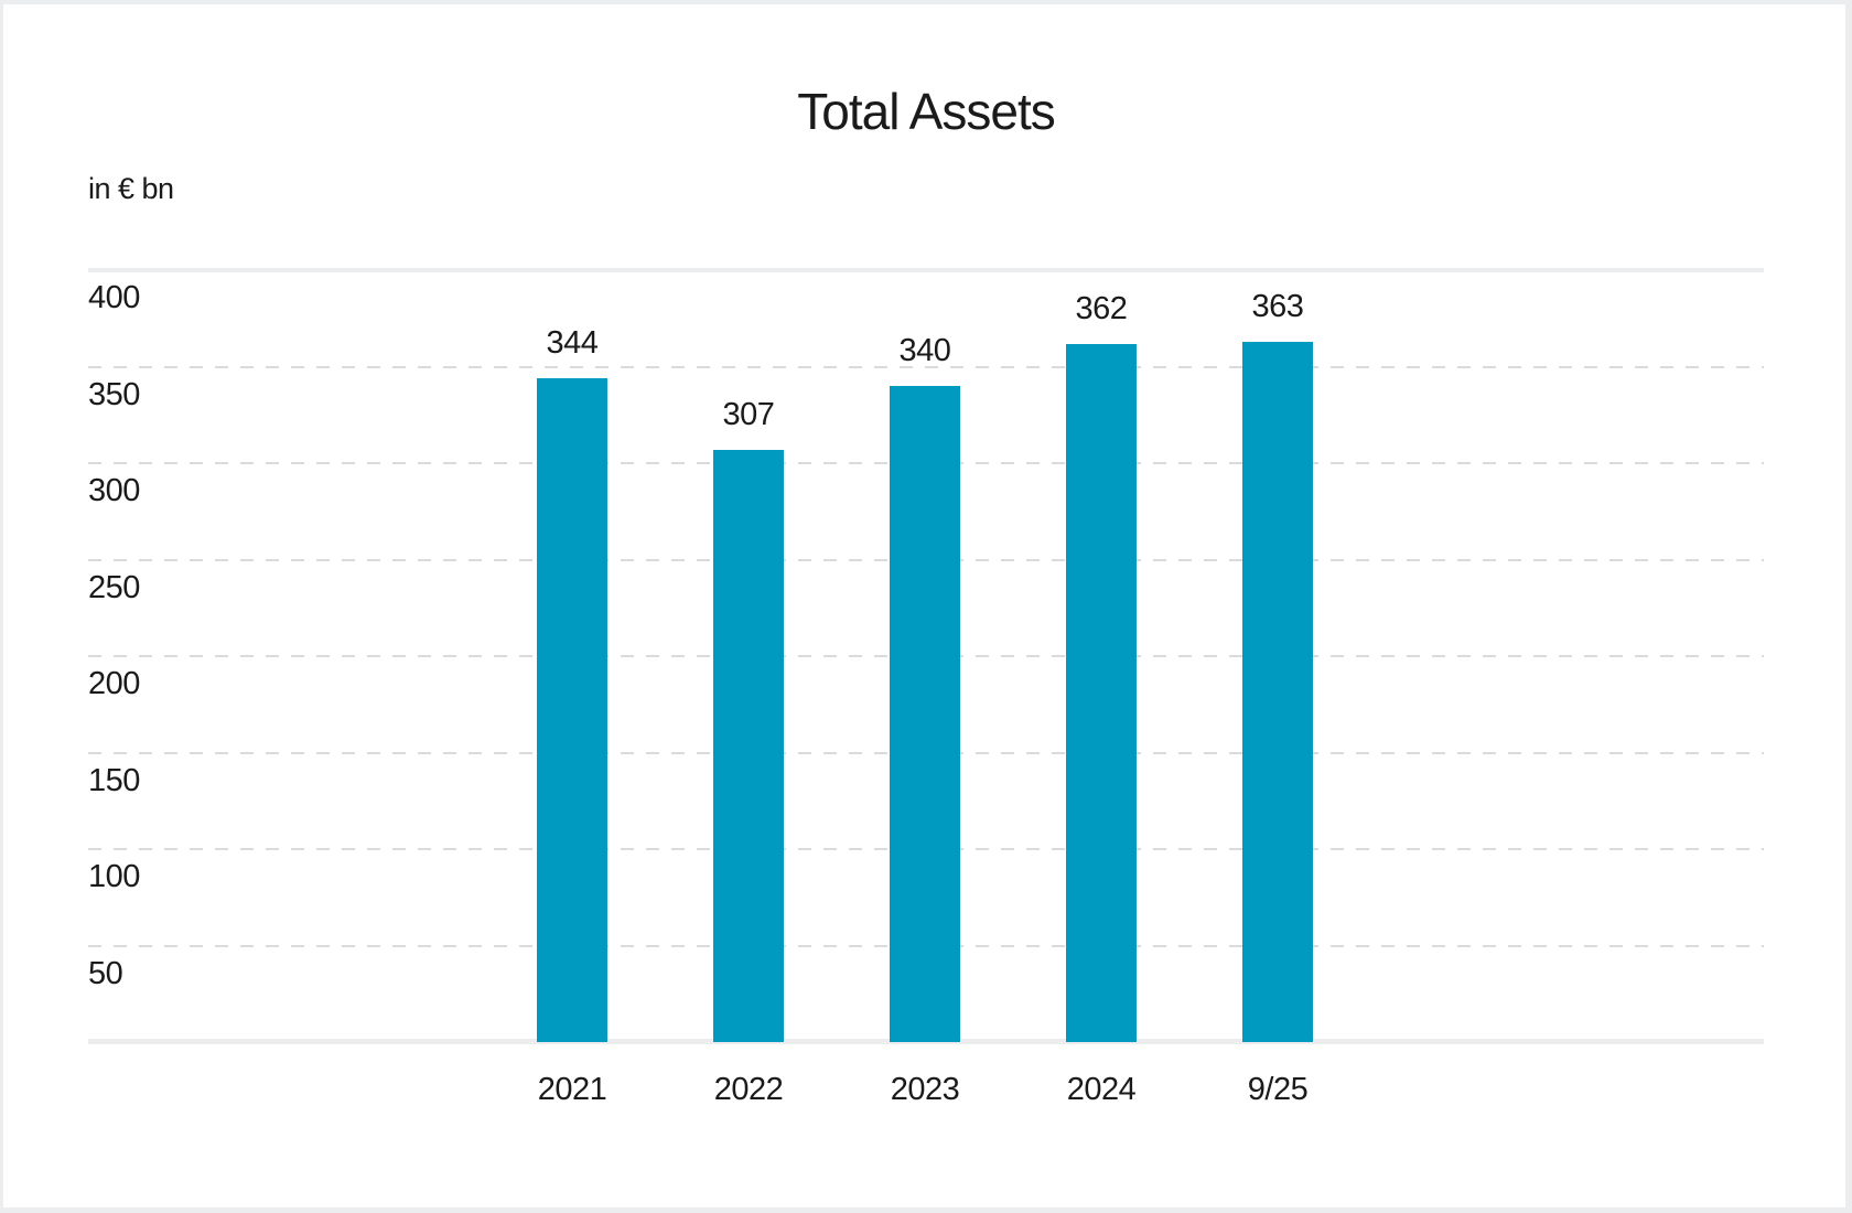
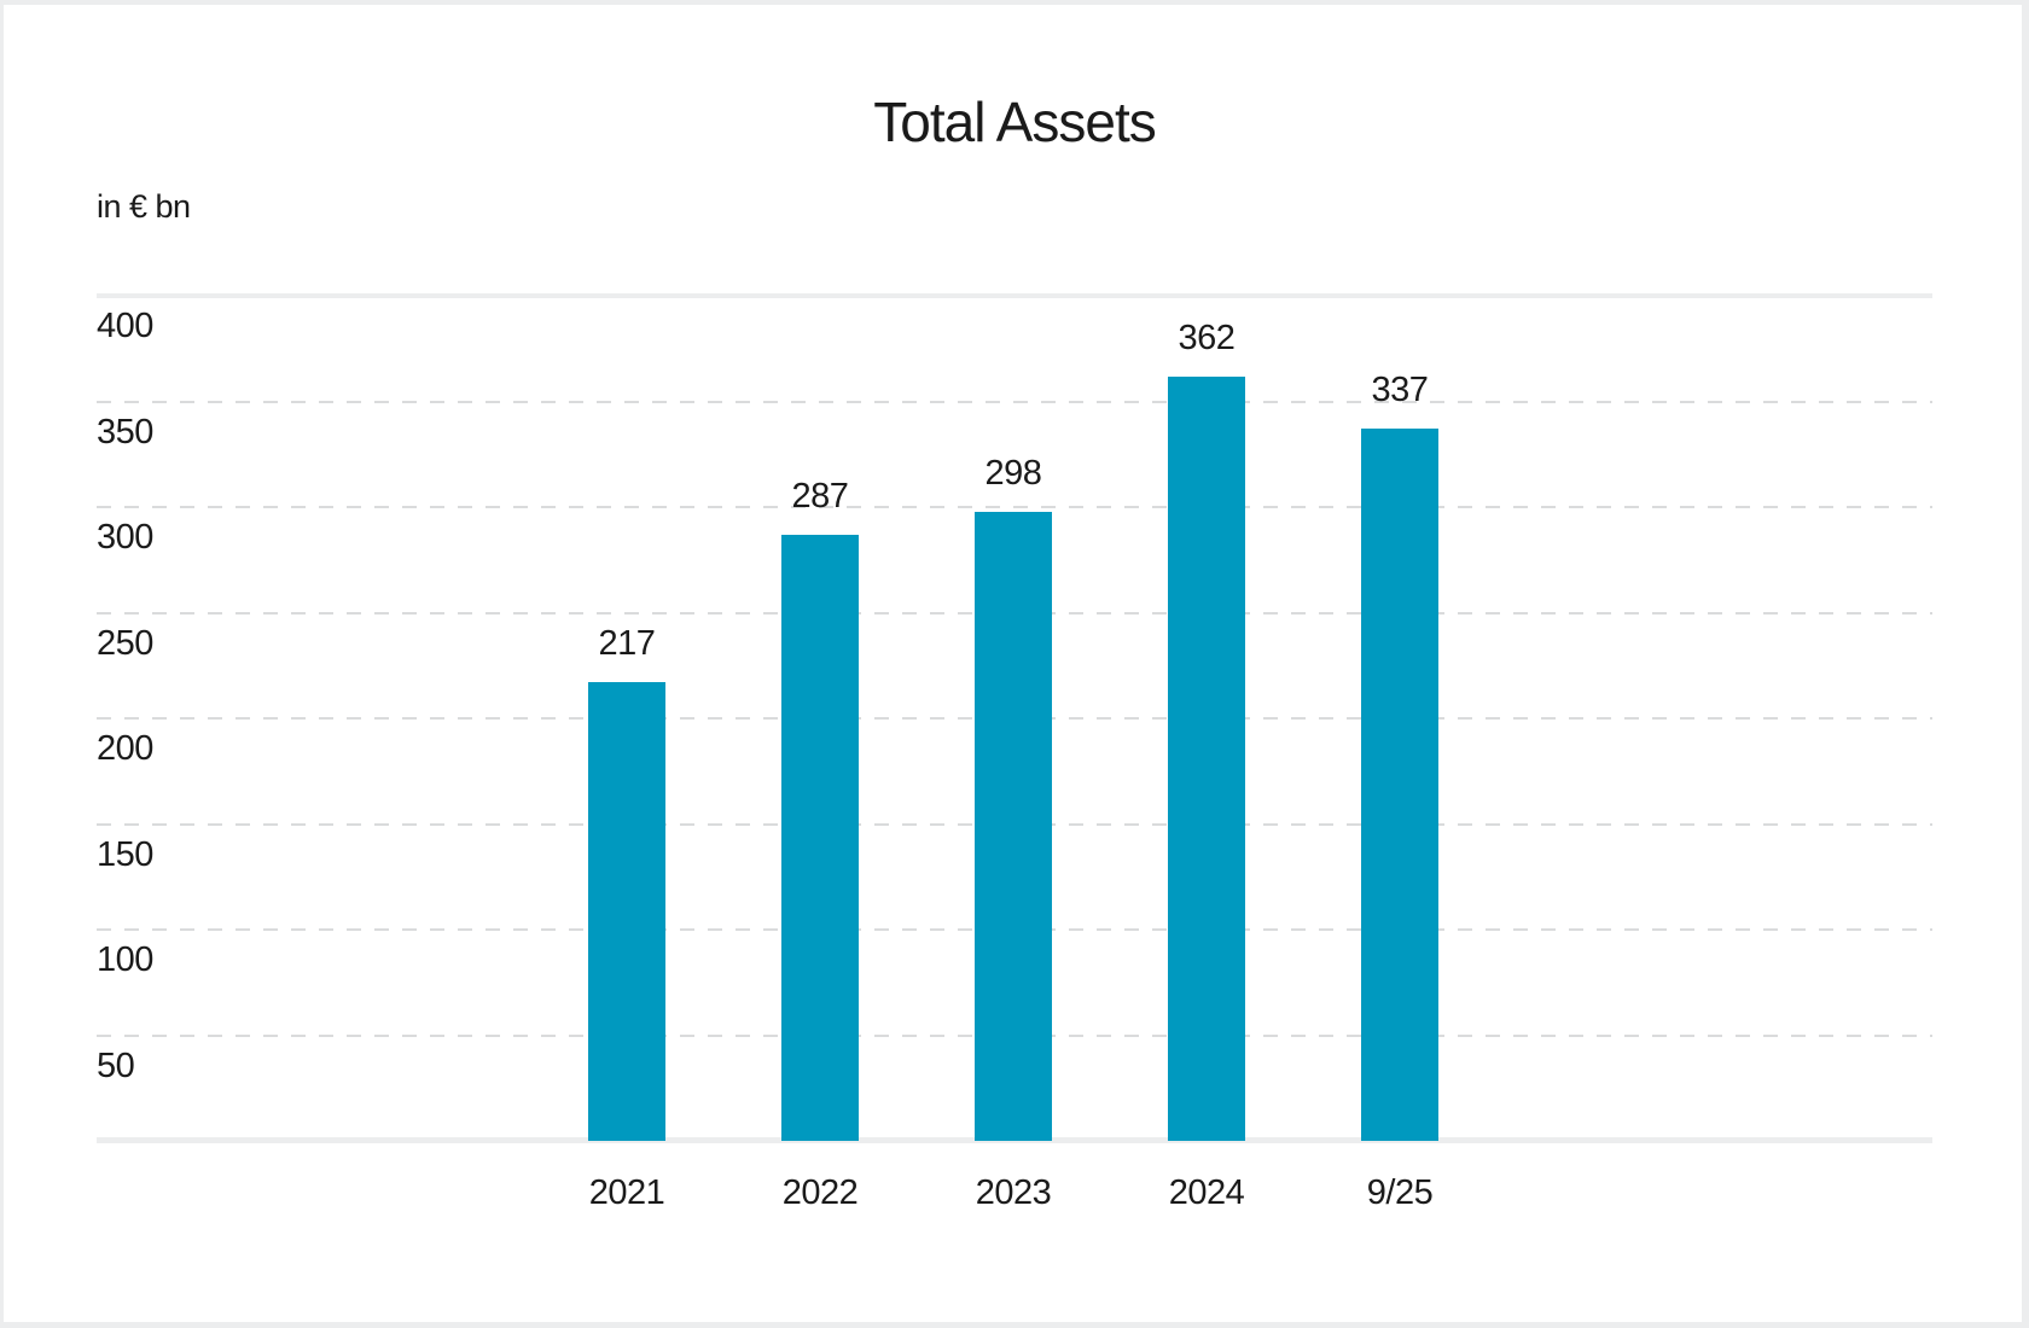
2021: 344 -> 217
2022: 307 -> 287
2023: 340 -> 298
9/25: 363 -> 337
